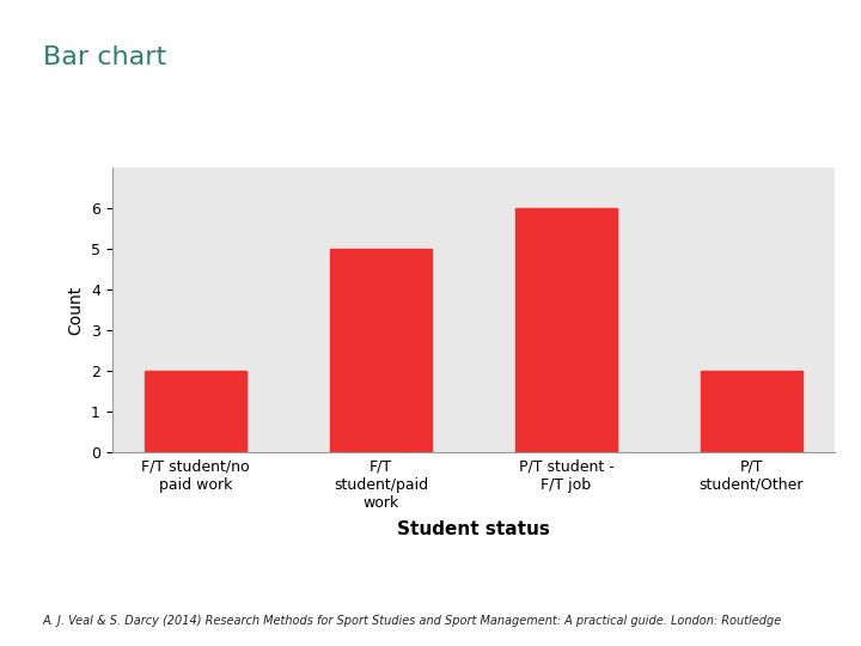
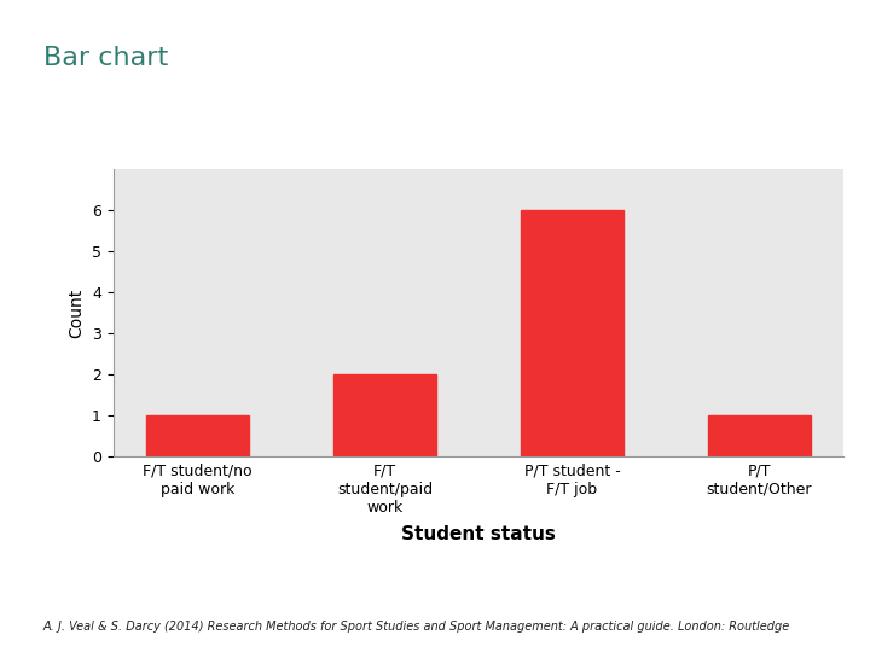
F/T student/no paid work: 2 -> 1
F/T student/paid work: 5 -> 2
P/T student/Other: 2 -> 1
